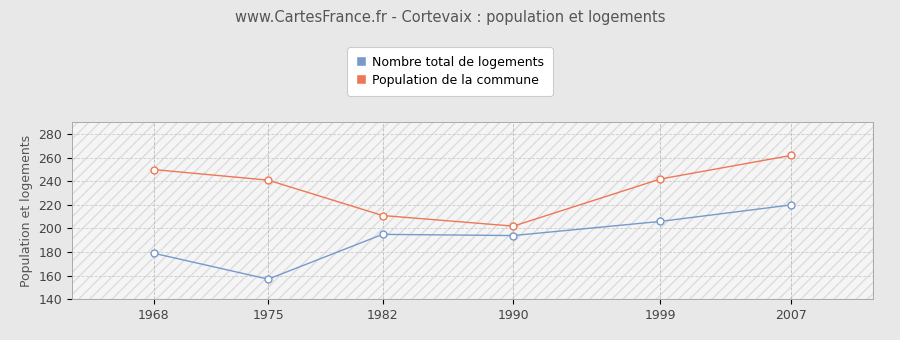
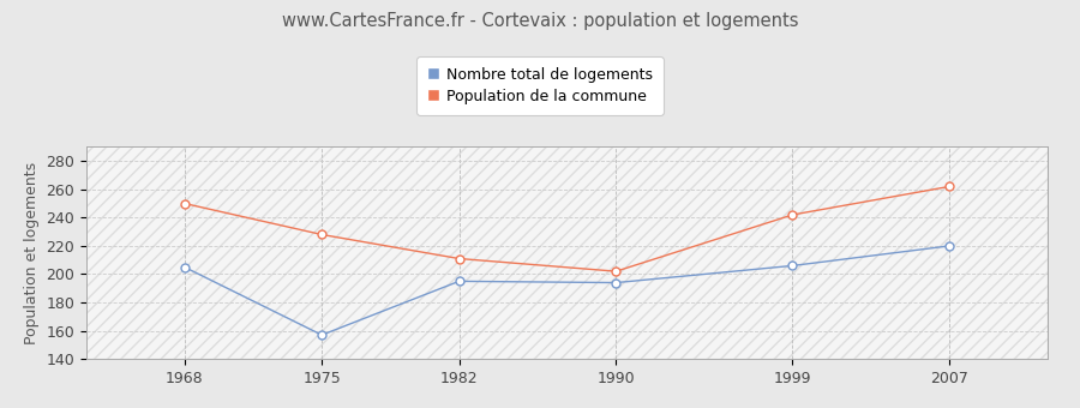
Nombre total de logements/1968: 179 -> 205
Population de la commune/1975: 241 -> 228
